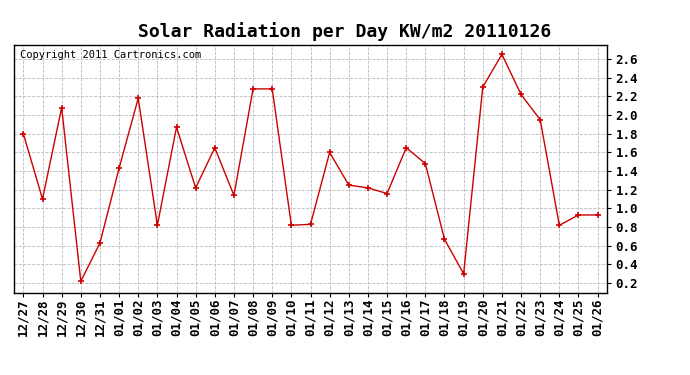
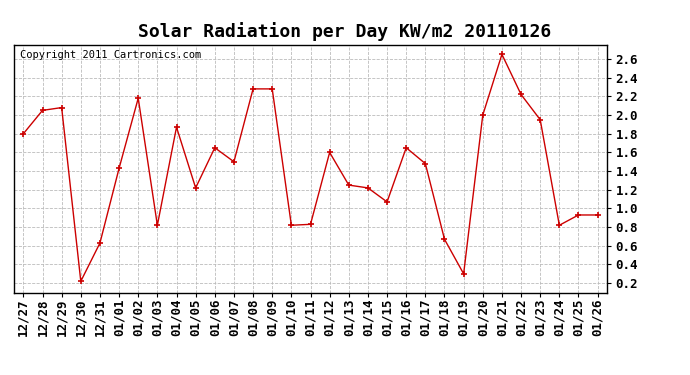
12/28: 1.10 -> 2.05
01/07: 1.14 -> 1.50
01/15: 1.16 -> 1.07
01/20: 2.30 -> 2.00
